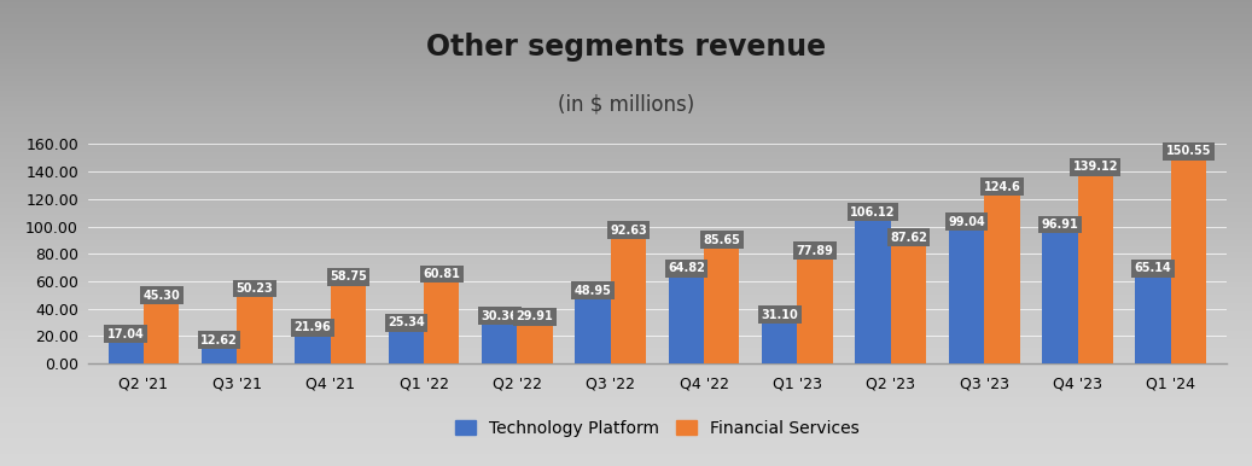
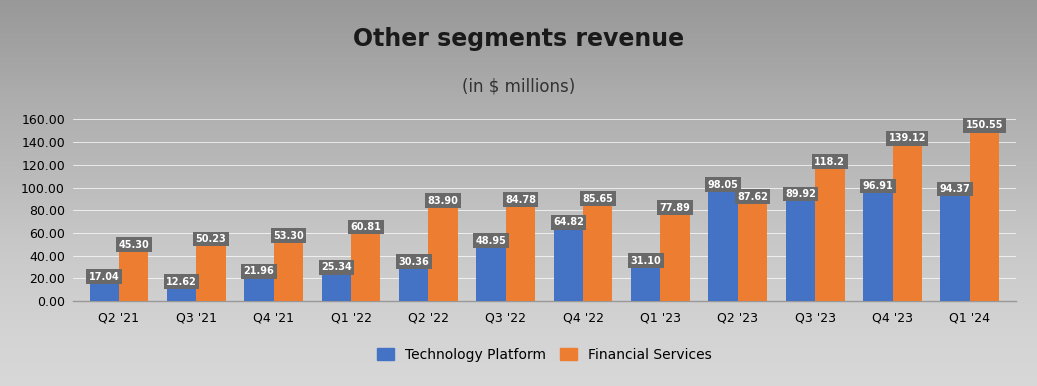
Financial Services/Q4 '21: 58.75 -> 53.30
Financial Services/Q2 '22: 29.91 -> 83.90
Financial Services/Q3 '22: 92.63 -> 84.78
Technology Platform/Q2 '23: 106.12 -> 98.05
Technology Platform/Q3 '23: 99.04 -> 89.92
Financial Services/Q3 '23: 124.6 -> 118.2
Technology Platform/Q1 '24: 65.14 -> 94.37
